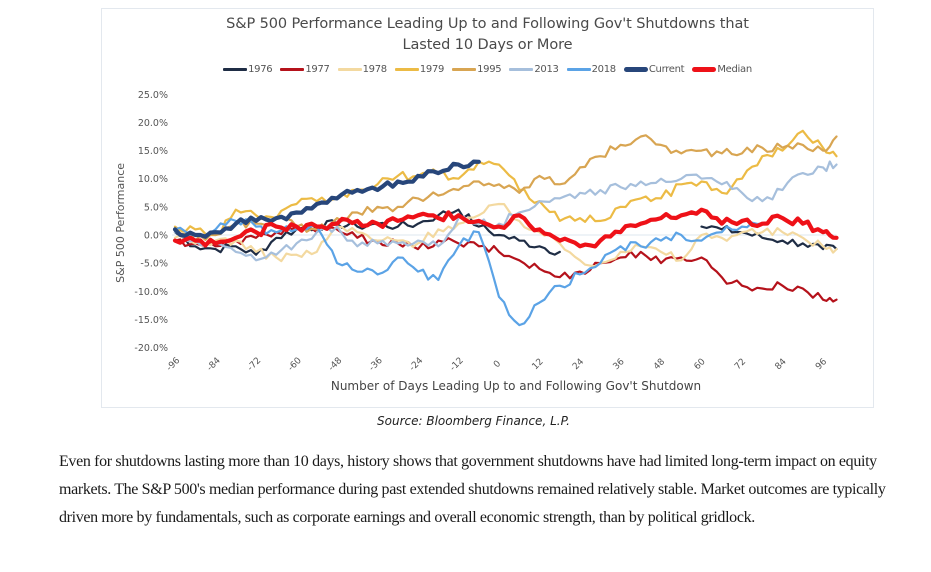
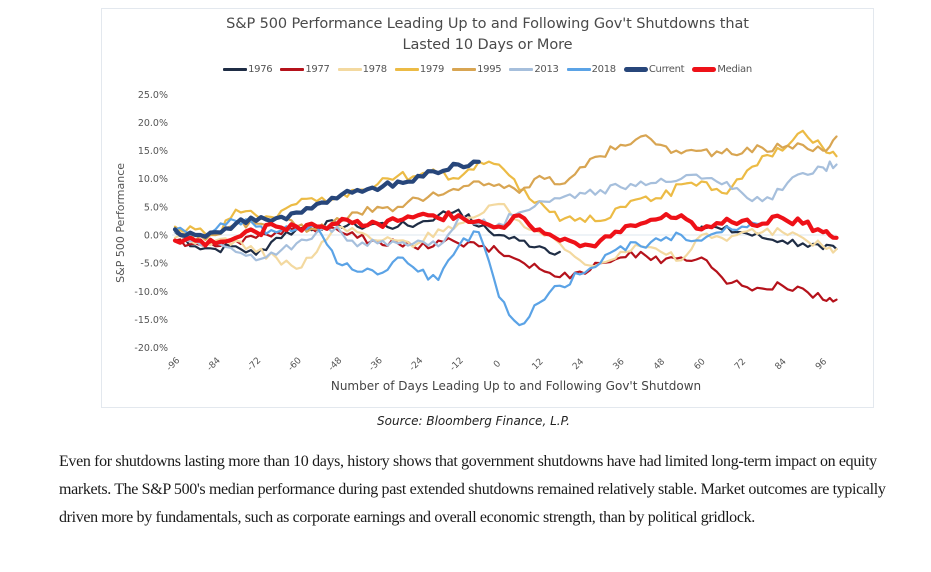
1978/-60: -4% -> -6%
Median/60: 4% -> 1%
